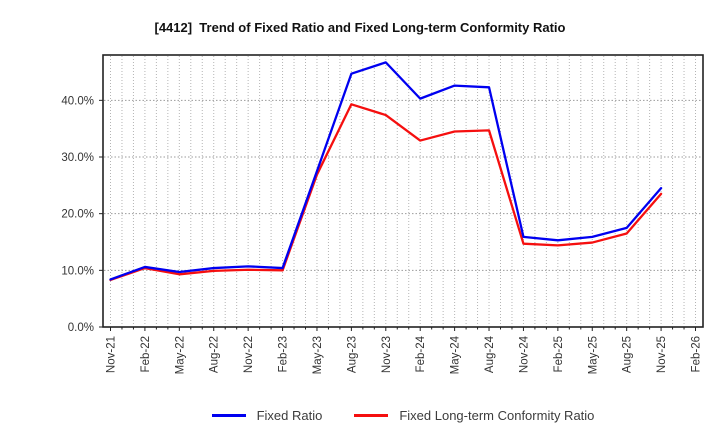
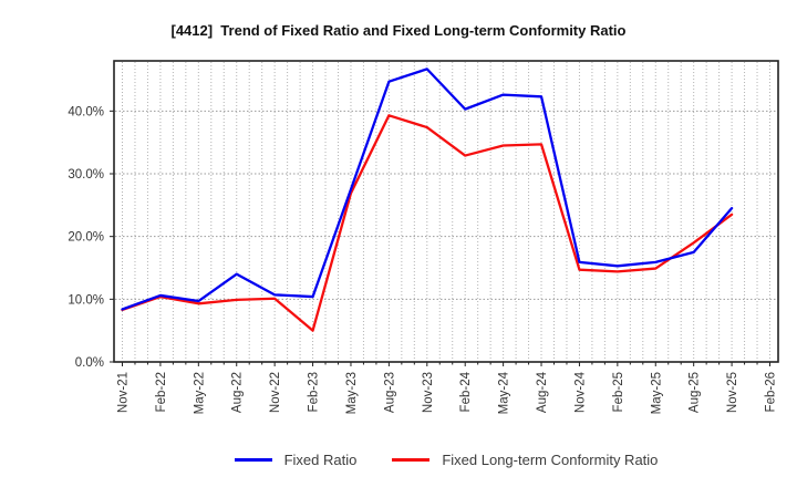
Fixed Ratio/Aug-22: 10% -> 14%
Fixed Long-term Conformity Ratio/Feb-23: 10% -> 5%
Fixed Long-term Conformity Ratio/Aug-25: 16% -> 19%
